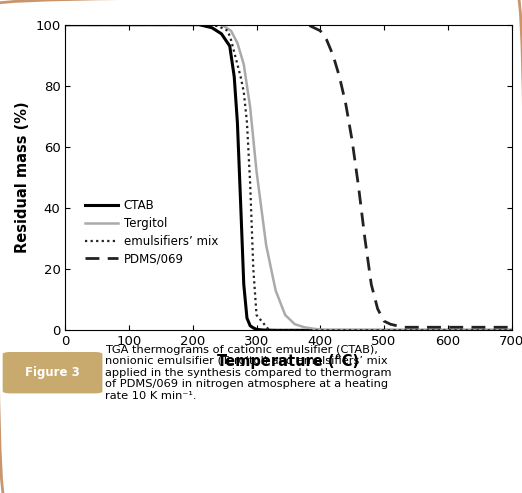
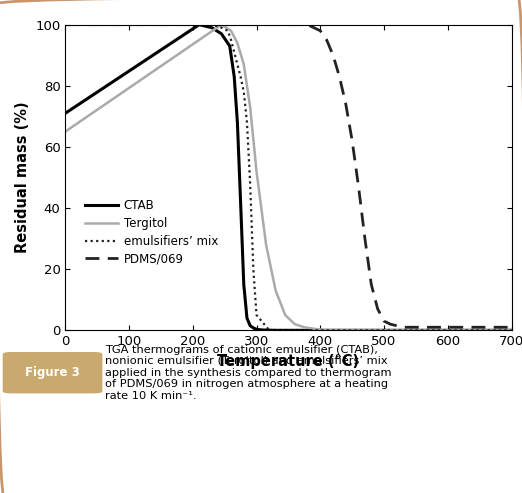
CTAB/0: 100.0 -> 71.0
Tergitol/0: 100.0 -> 65.0
